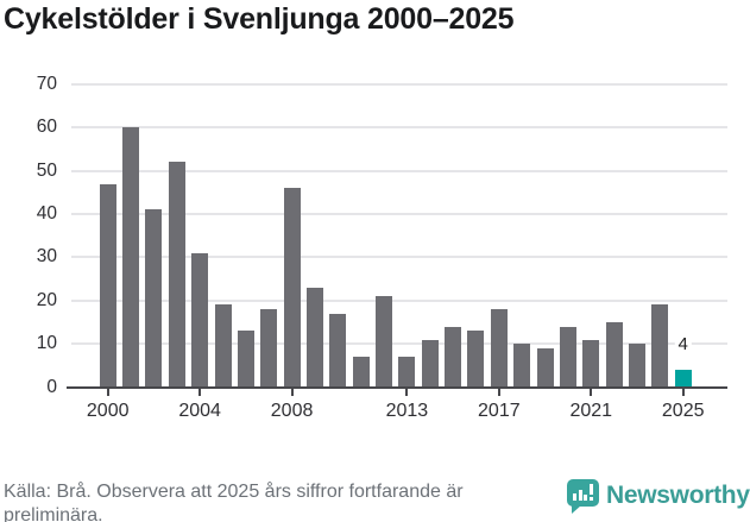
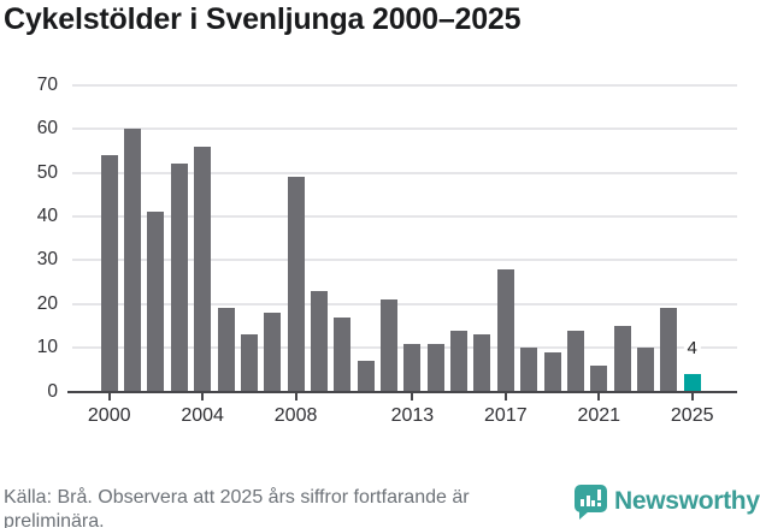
2000: 47 -> 54
2004: 31 -> 56
2008: 46 -> 49
2013: 7 -> 11
2017: 18 -> 28
2021: 11 -> 6
